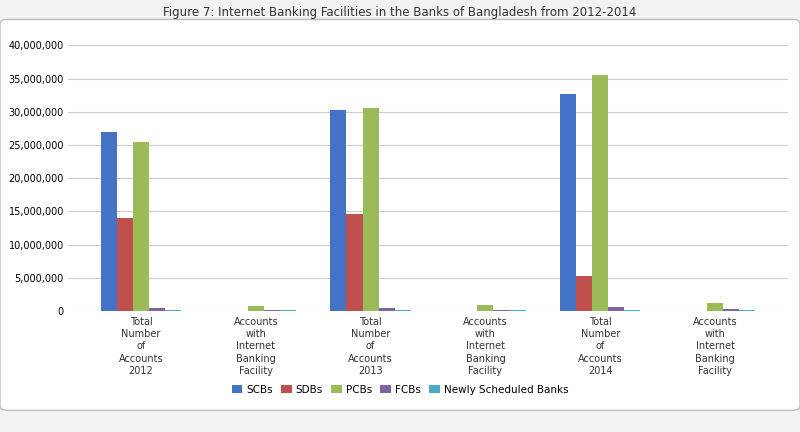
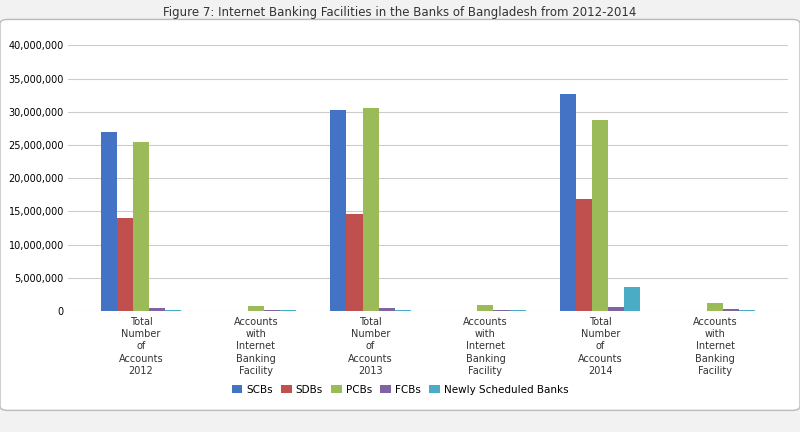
SDBs/Total Number of Accounts 2014: 5,300,000 -> 16,800,000
PCBs/Total Number of Accounts 2014: 35,600,000 -> 28,800,000
Newly Scheduled Banks/Total Number of Accounts 2014: 100,000 -> 3,600,000
